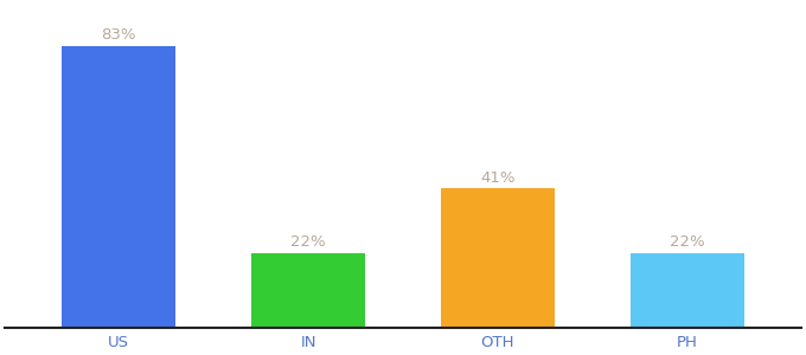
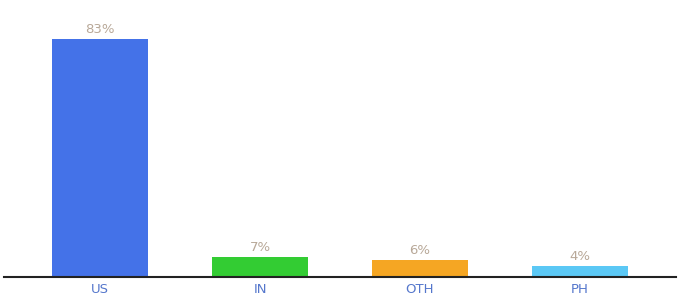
IN: 22% -> 7%
OTH: 41% -> 6%
PH: 22% -> 4%
